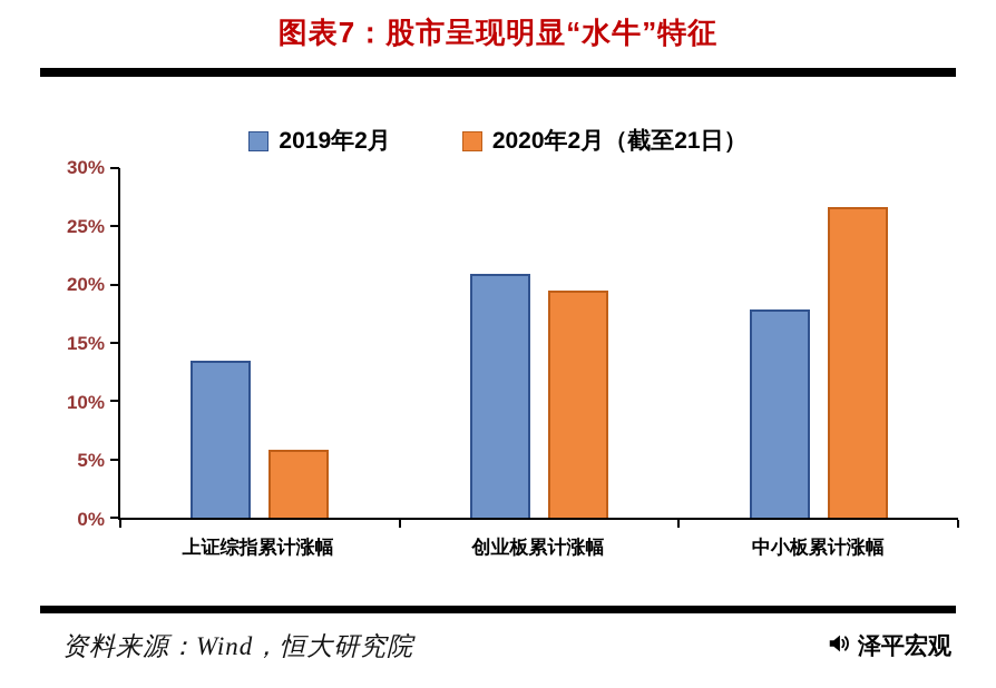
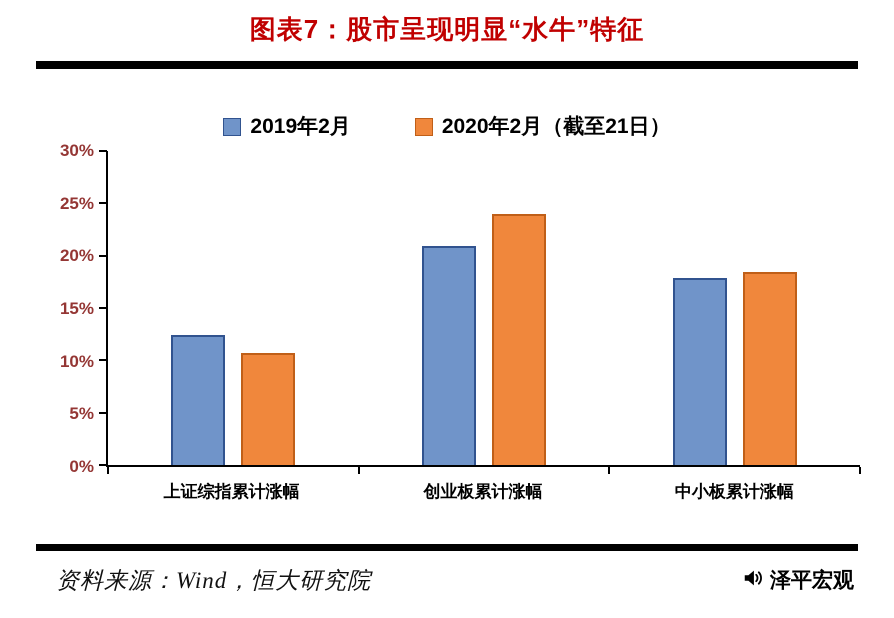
2019年2月/上证综指累计涨幅: 13.5% -> 12.4%
2020年2月（截至21日）/上证综指累计涨幅: 5.8% -> 10.7%
2020年2月（截至21日）/创业板累计涨幅: 19.5% -> 24.0%
2020年2月（截至21日）/中小板累计涨幅: 26.7% -> 18.4%
